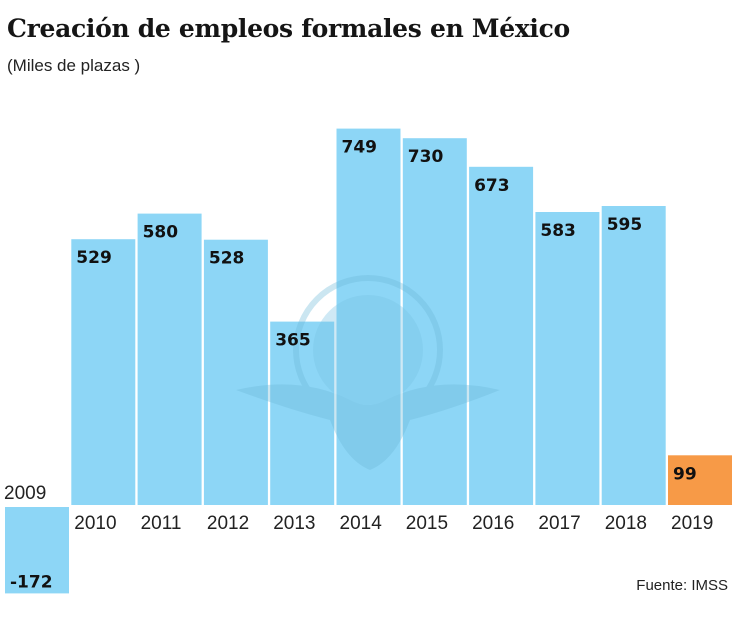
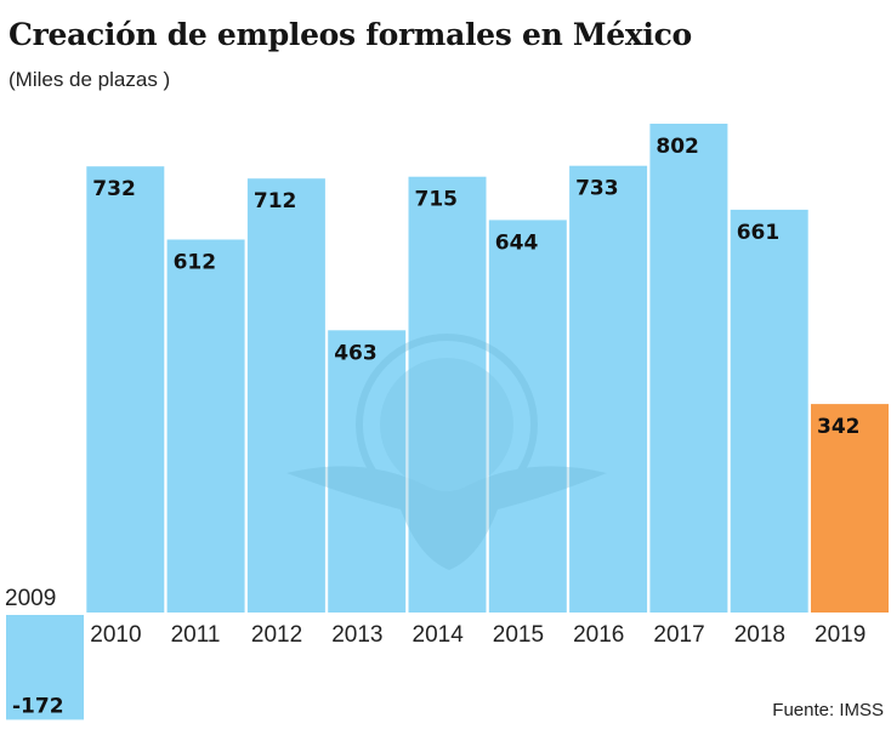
2010: 529 -> 732
2011: 580 -> 612
2012: 528 -> 712
2013: 365 -> 463
2014: 749 -> 715
2015: 730 -> 644
2016: 673 -> 733
2017: 583 -> 802
2018: 595 -> 661
2019: 99 -> 342
